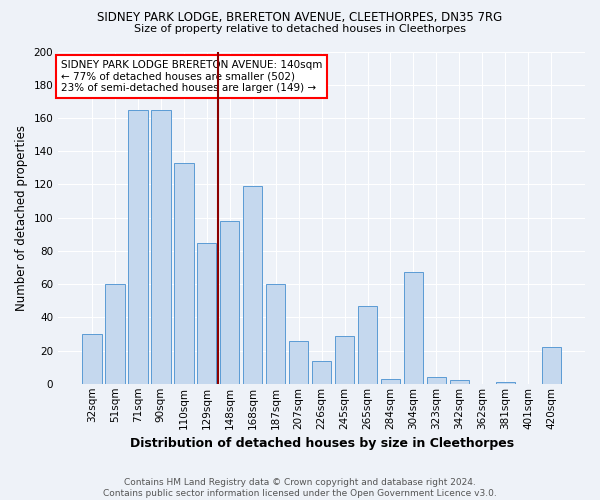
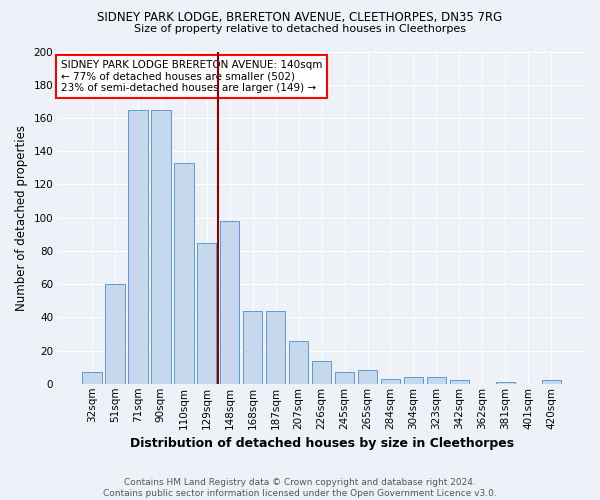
32sqm: 30 -> 7
168sqm: 119 -> 44
187sqm: 60 -> 44
245sqm: 29 -> 7
265sqm: 47 -> 8
304sqm: 67 -> 4
420sqm: 22 -> 2
